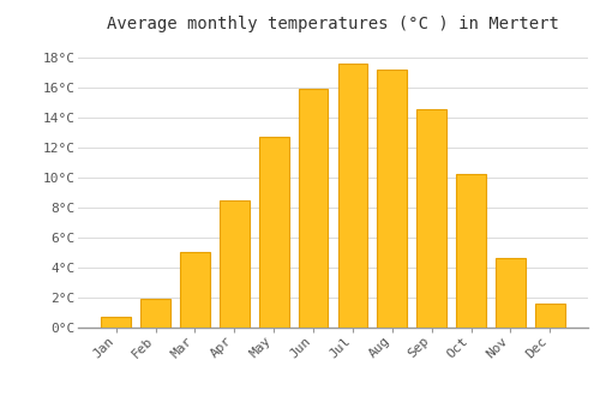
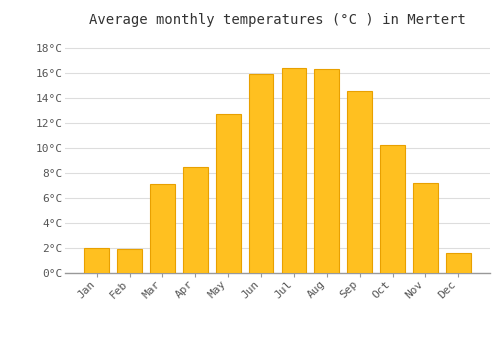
Jan: 0.7°C -> 2.0°C
Mar: 5.0°C -> 7.1°C
Jul: 17.6°C -> 16.4°C
Aug: 17.2°C -> 16.3°C
Nov: 4.6°C -> 7.2°C
